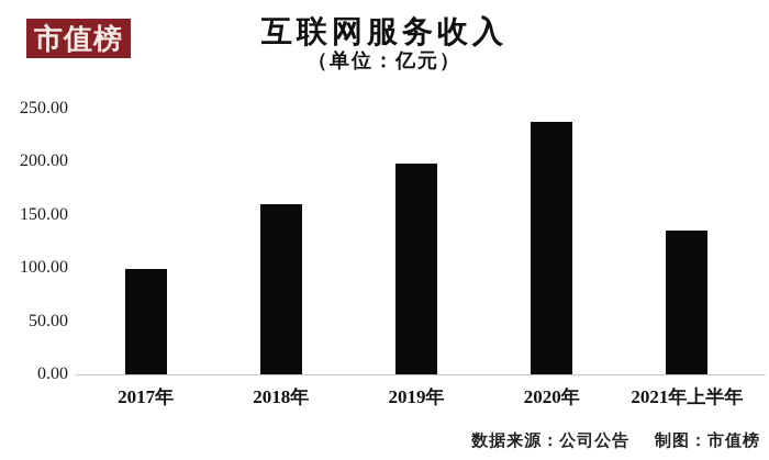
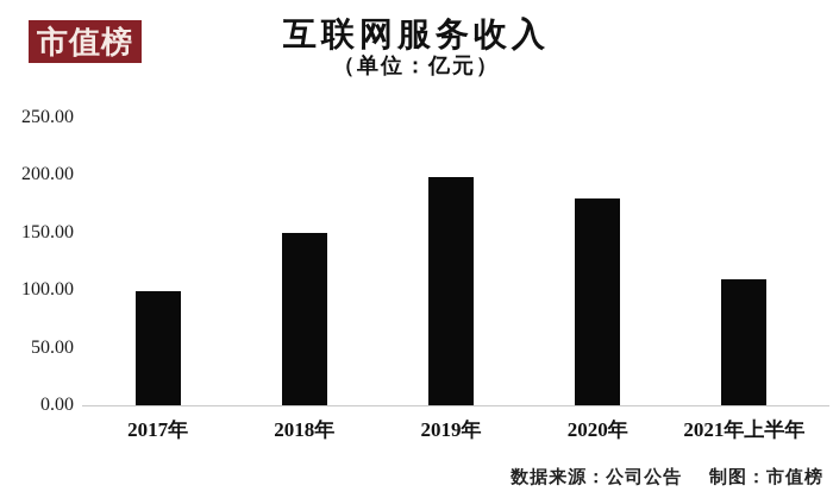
2018年: 160 -> 150
2020年: 240 -> 180
2021年上半年: 140 -> 110
